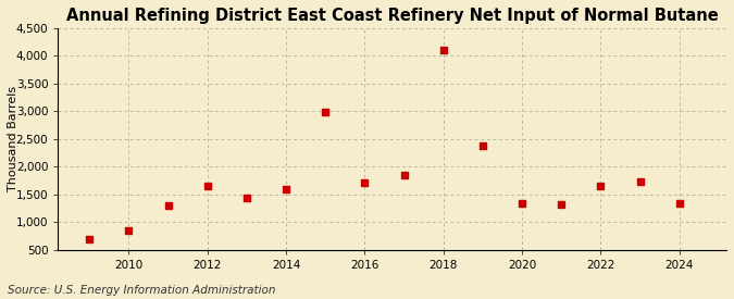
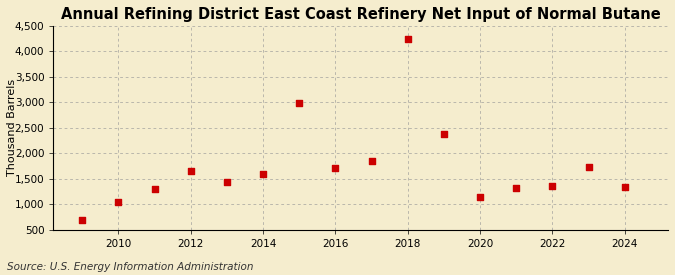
2010: 850 -> 1,040
2018: 4,100 -> 4,240
2020: 1,340 -> 1,140
2022: 1,660 -> 1,360
